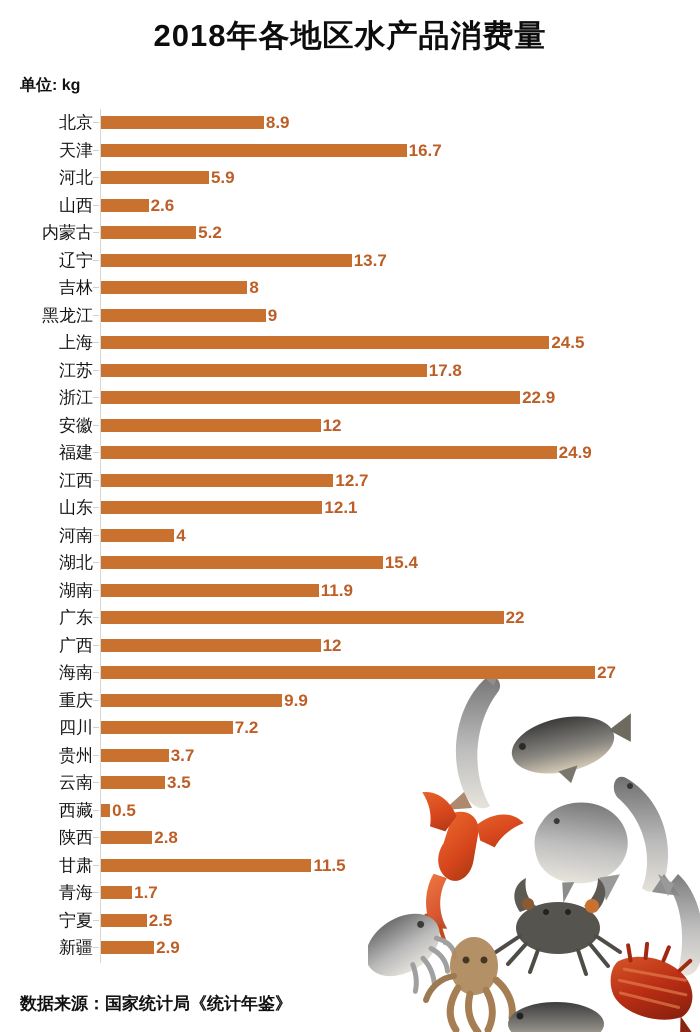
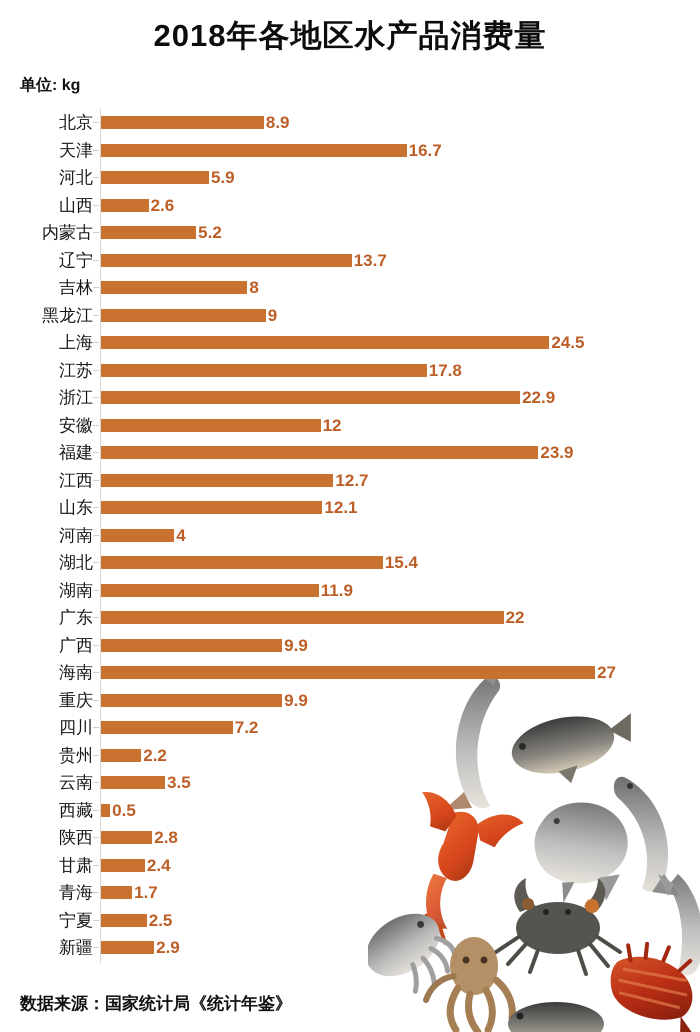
福建: 24.9 -> 23.9
广西: 12 -> 9.9
贵州: 3.7 -> 2.2
甘肃: 11.5 -> 2.4
